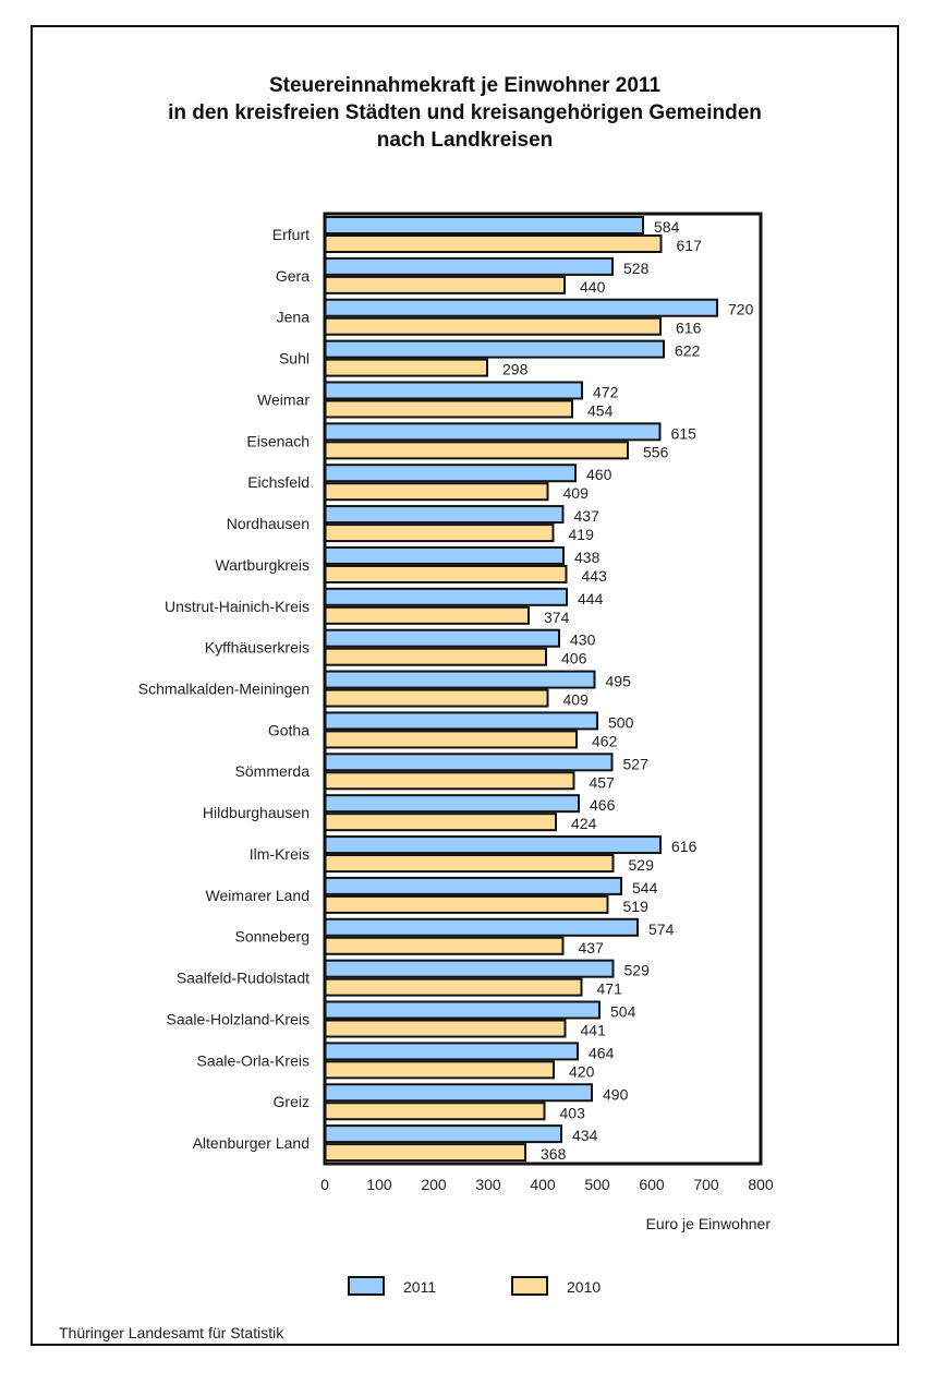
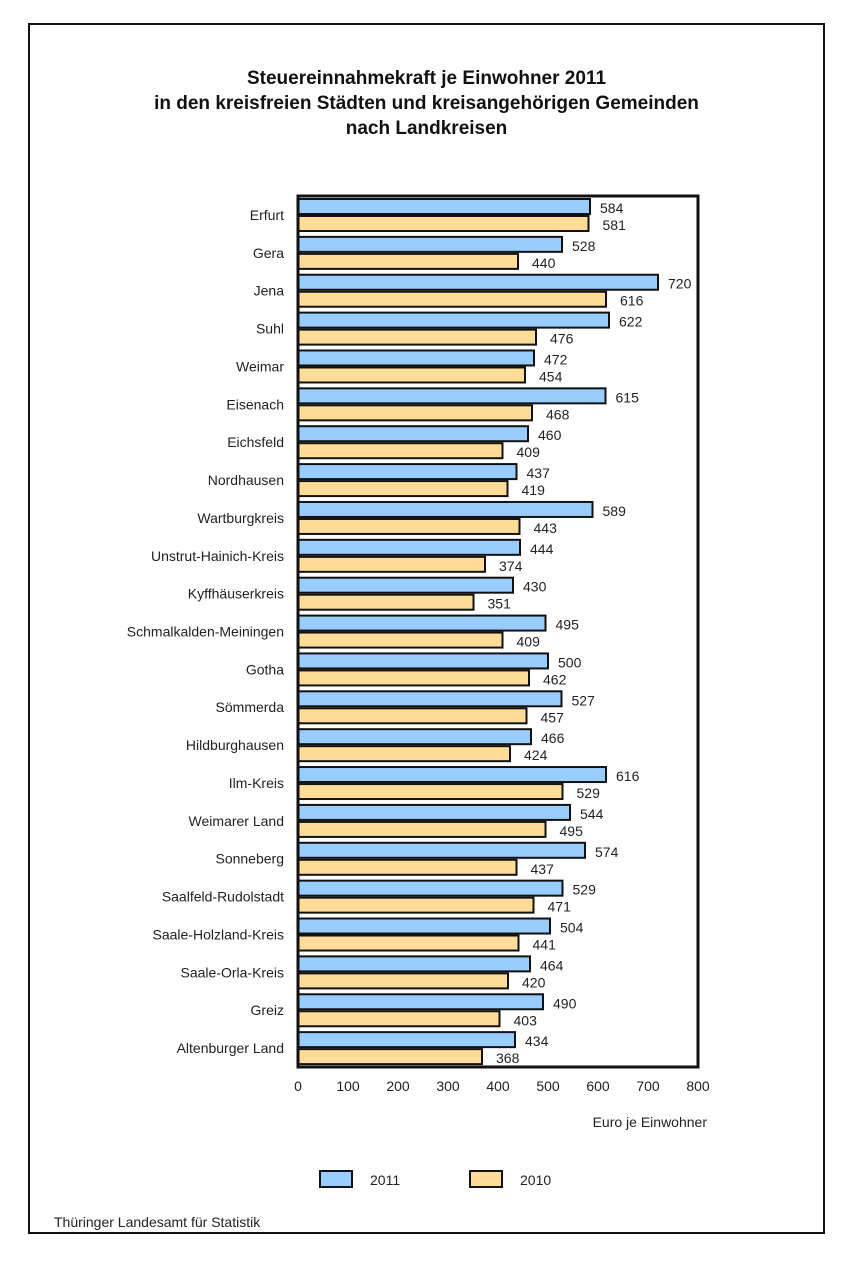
2010/Erfurt: 617 -> 581
2010/Suhl: 298 -> 476
2010/Eisenach: 556 -> 468
2011/Wartburgkreis: 438 -> 589
2010/Kyffhäuserkreis: 406 -> 351
2010/Weimarer Land: 519 -> 495
